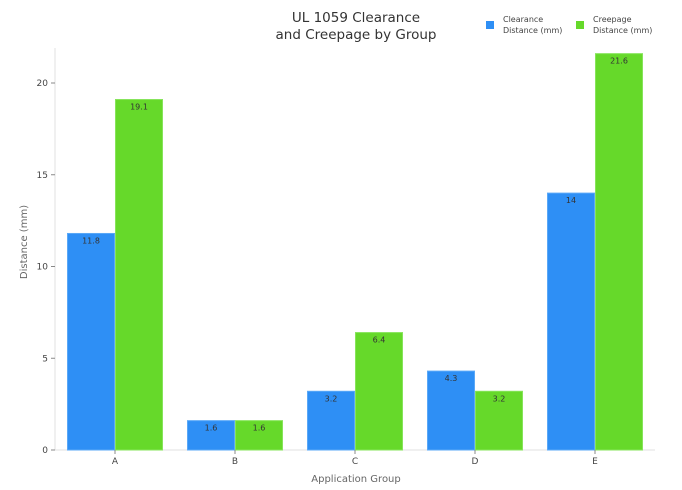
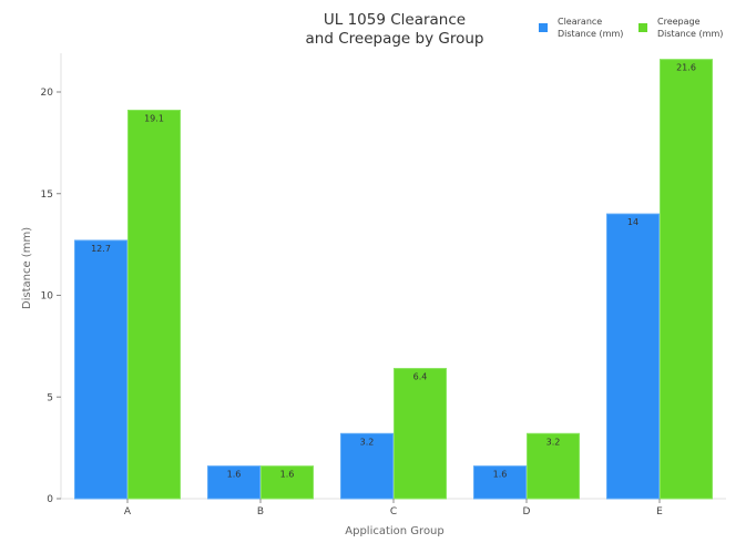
Clearance Distance (mm)/A: 11.8 -> 12.7
Clearance Distance (mm)/D: 4.3 -> 1.6
